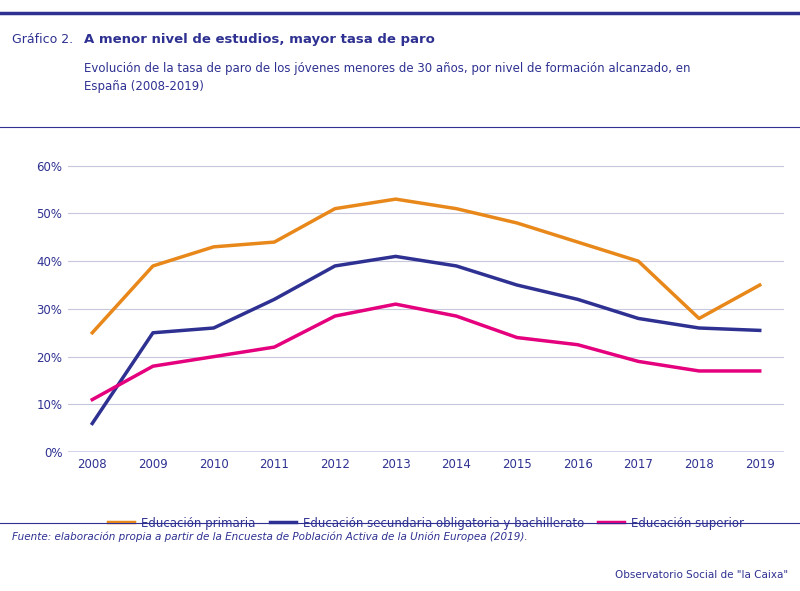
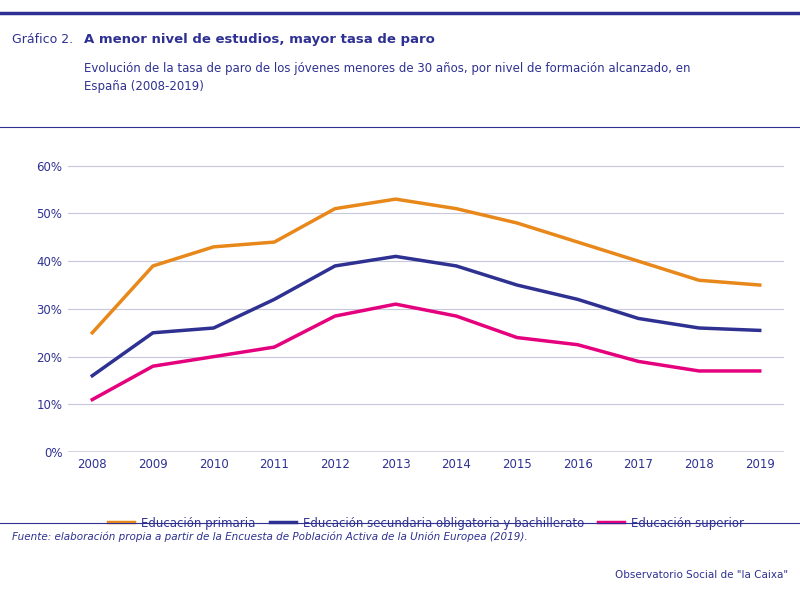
Educación secundaria obligatoria y bachillerato/2008: 6.0% -> 16.0%
Educación primaria/2018: 28% -> 36%
